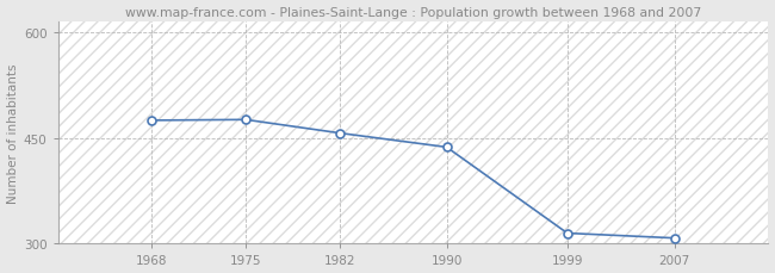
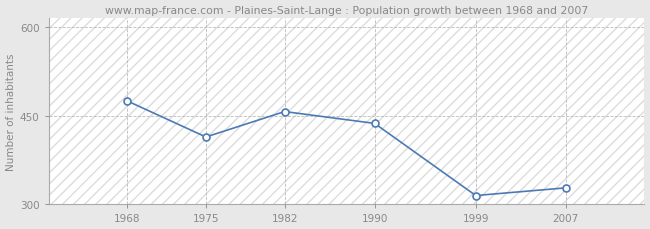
1975: 476 -> 414
2007: 308 -> 328
